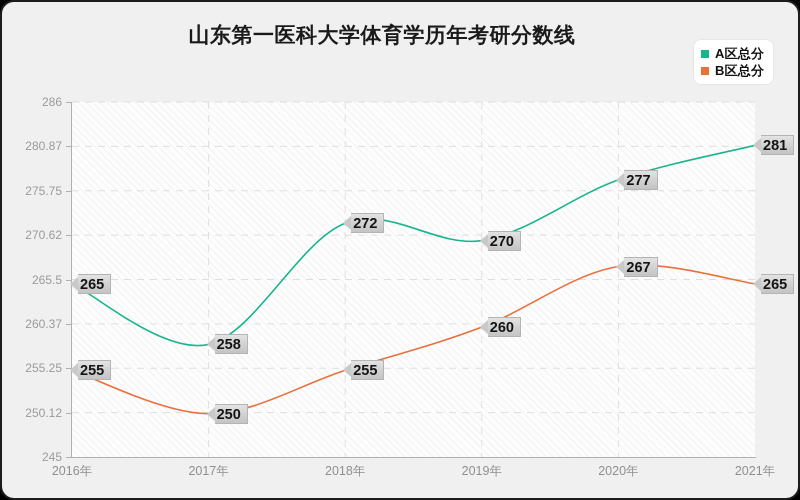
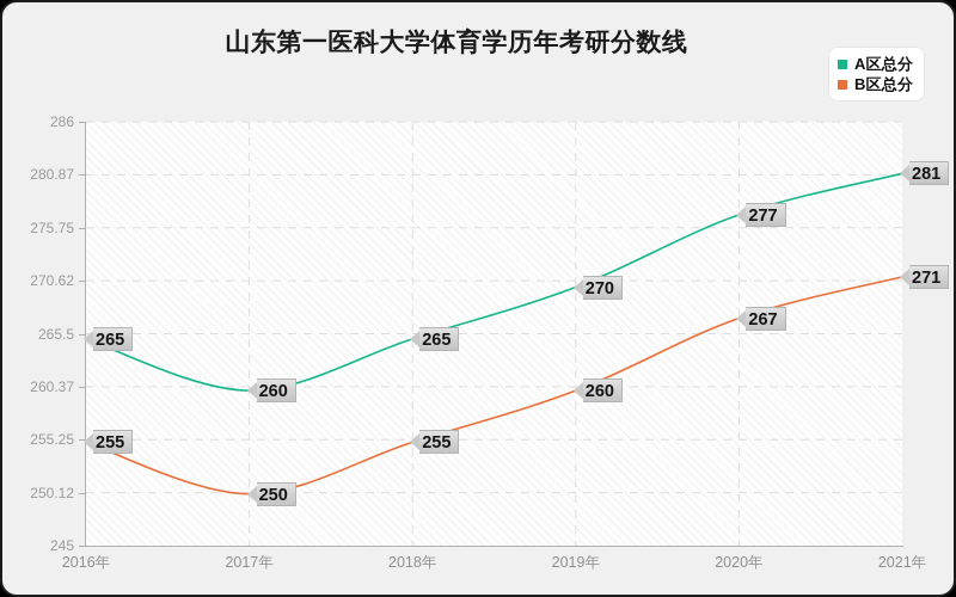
A区总分/2017年: 258 -> 260
A区总分/2018年: 272 -> 265
B区总分/2021年: 265 -> 271
